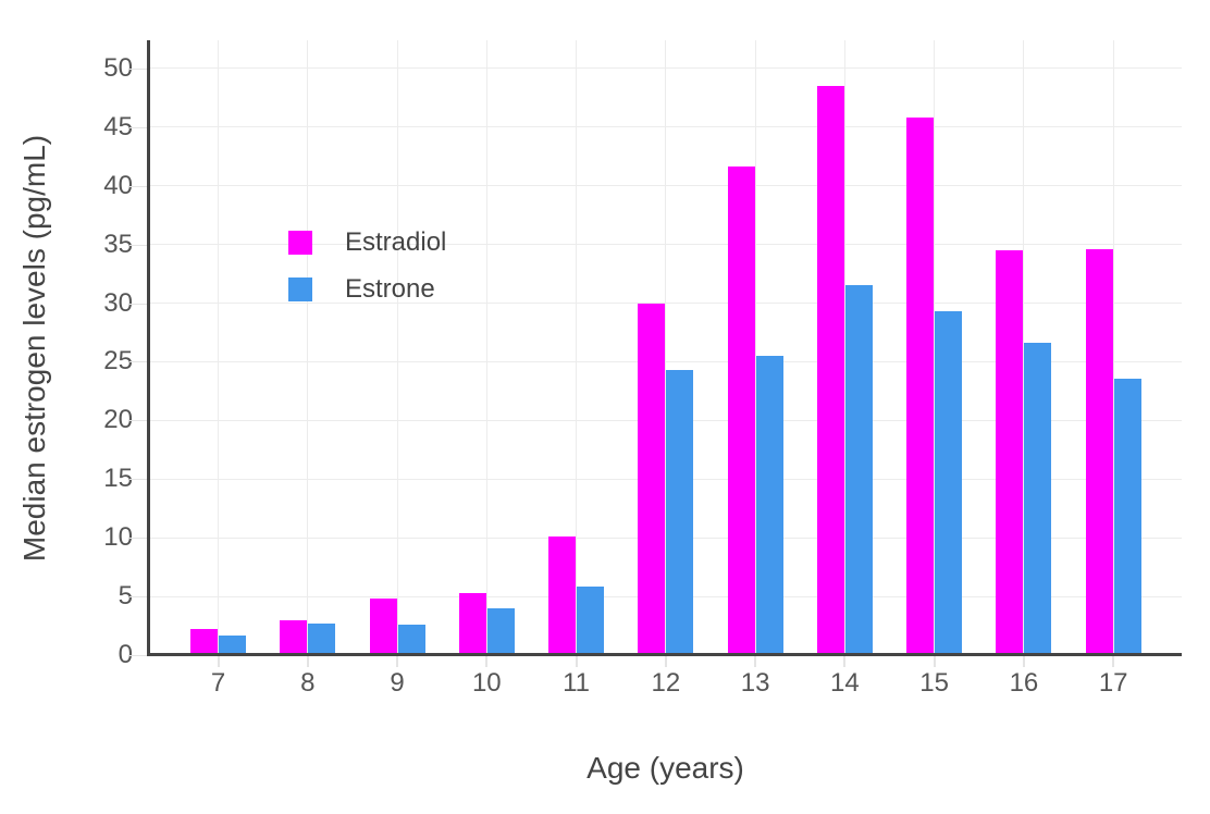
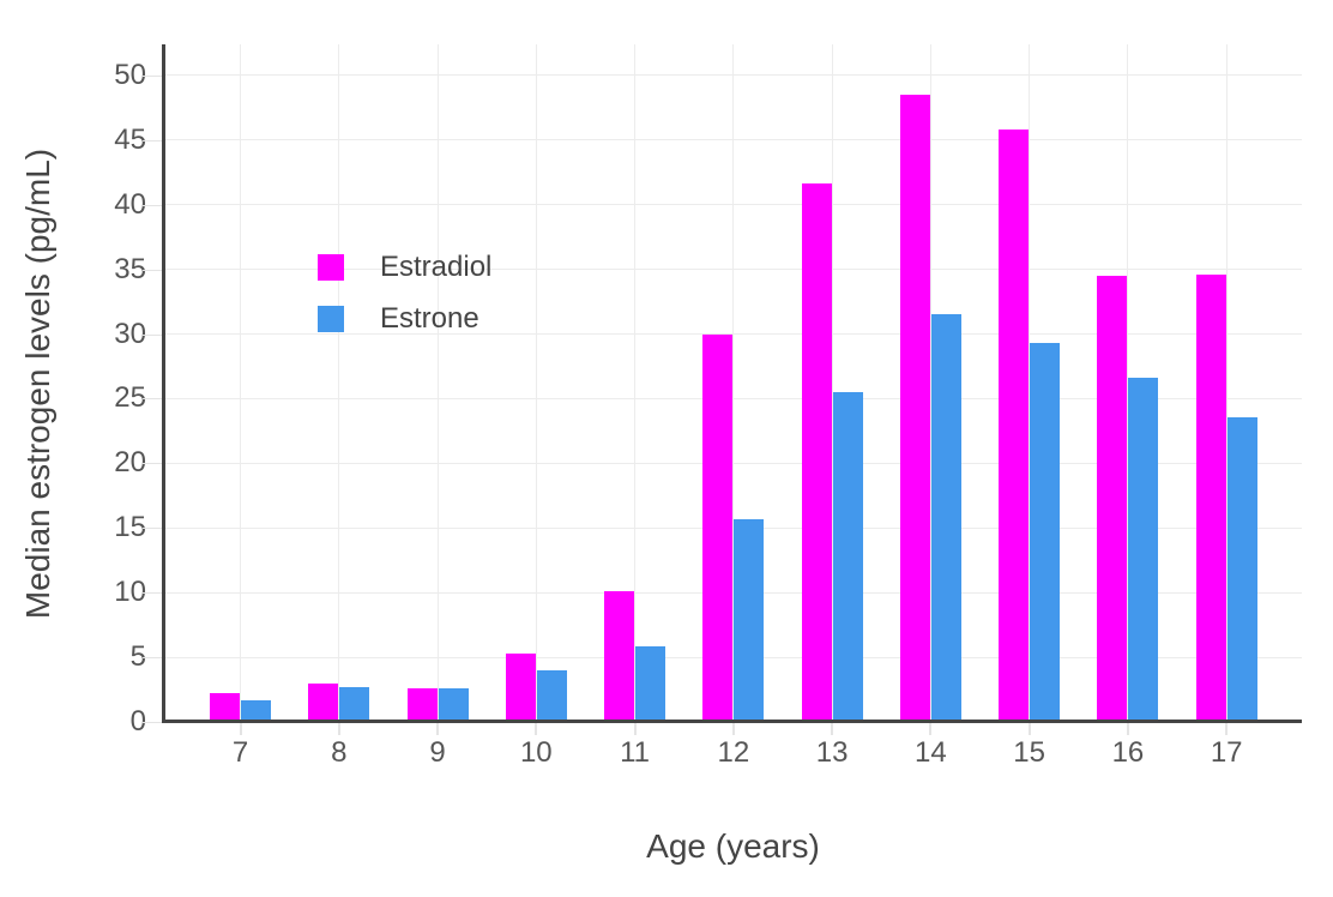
Estradiol/9: 4.8 -> 2.6
Estrone/12: 24.3 -> 15.7
